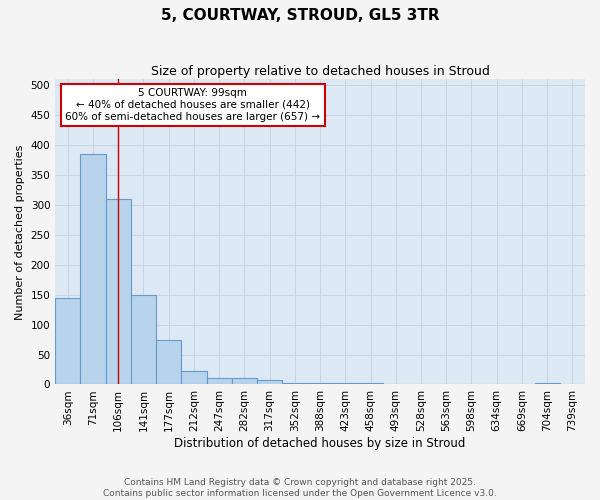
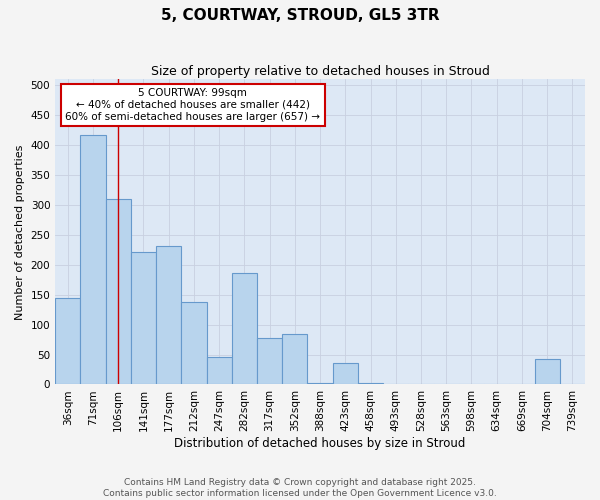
71sqm: 385 -> 416
141sqm: 150 -> 222
177sqm: 75 -> 232
212sqm: 22 -> 138
247sqm: 10 -> 46
282sqm: 10 -> 186
317sqm: 8 -> 78
352sqm: 3 -> 84
423sqm: 2 -> 36
704sqm: 3 -> 42
